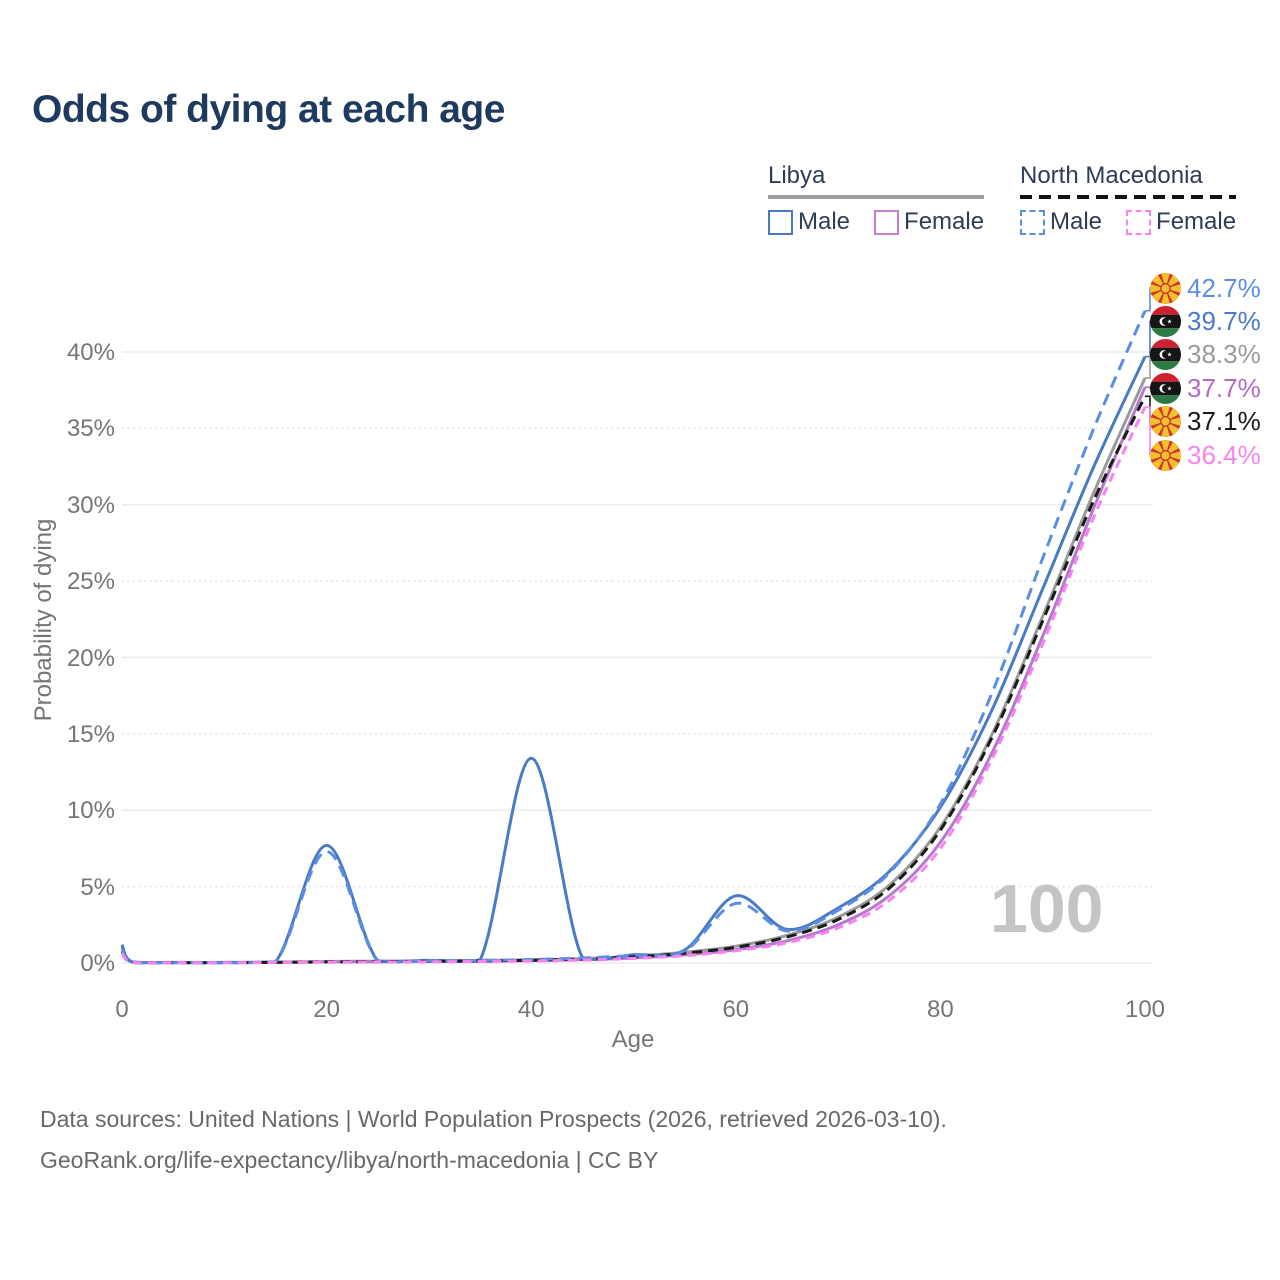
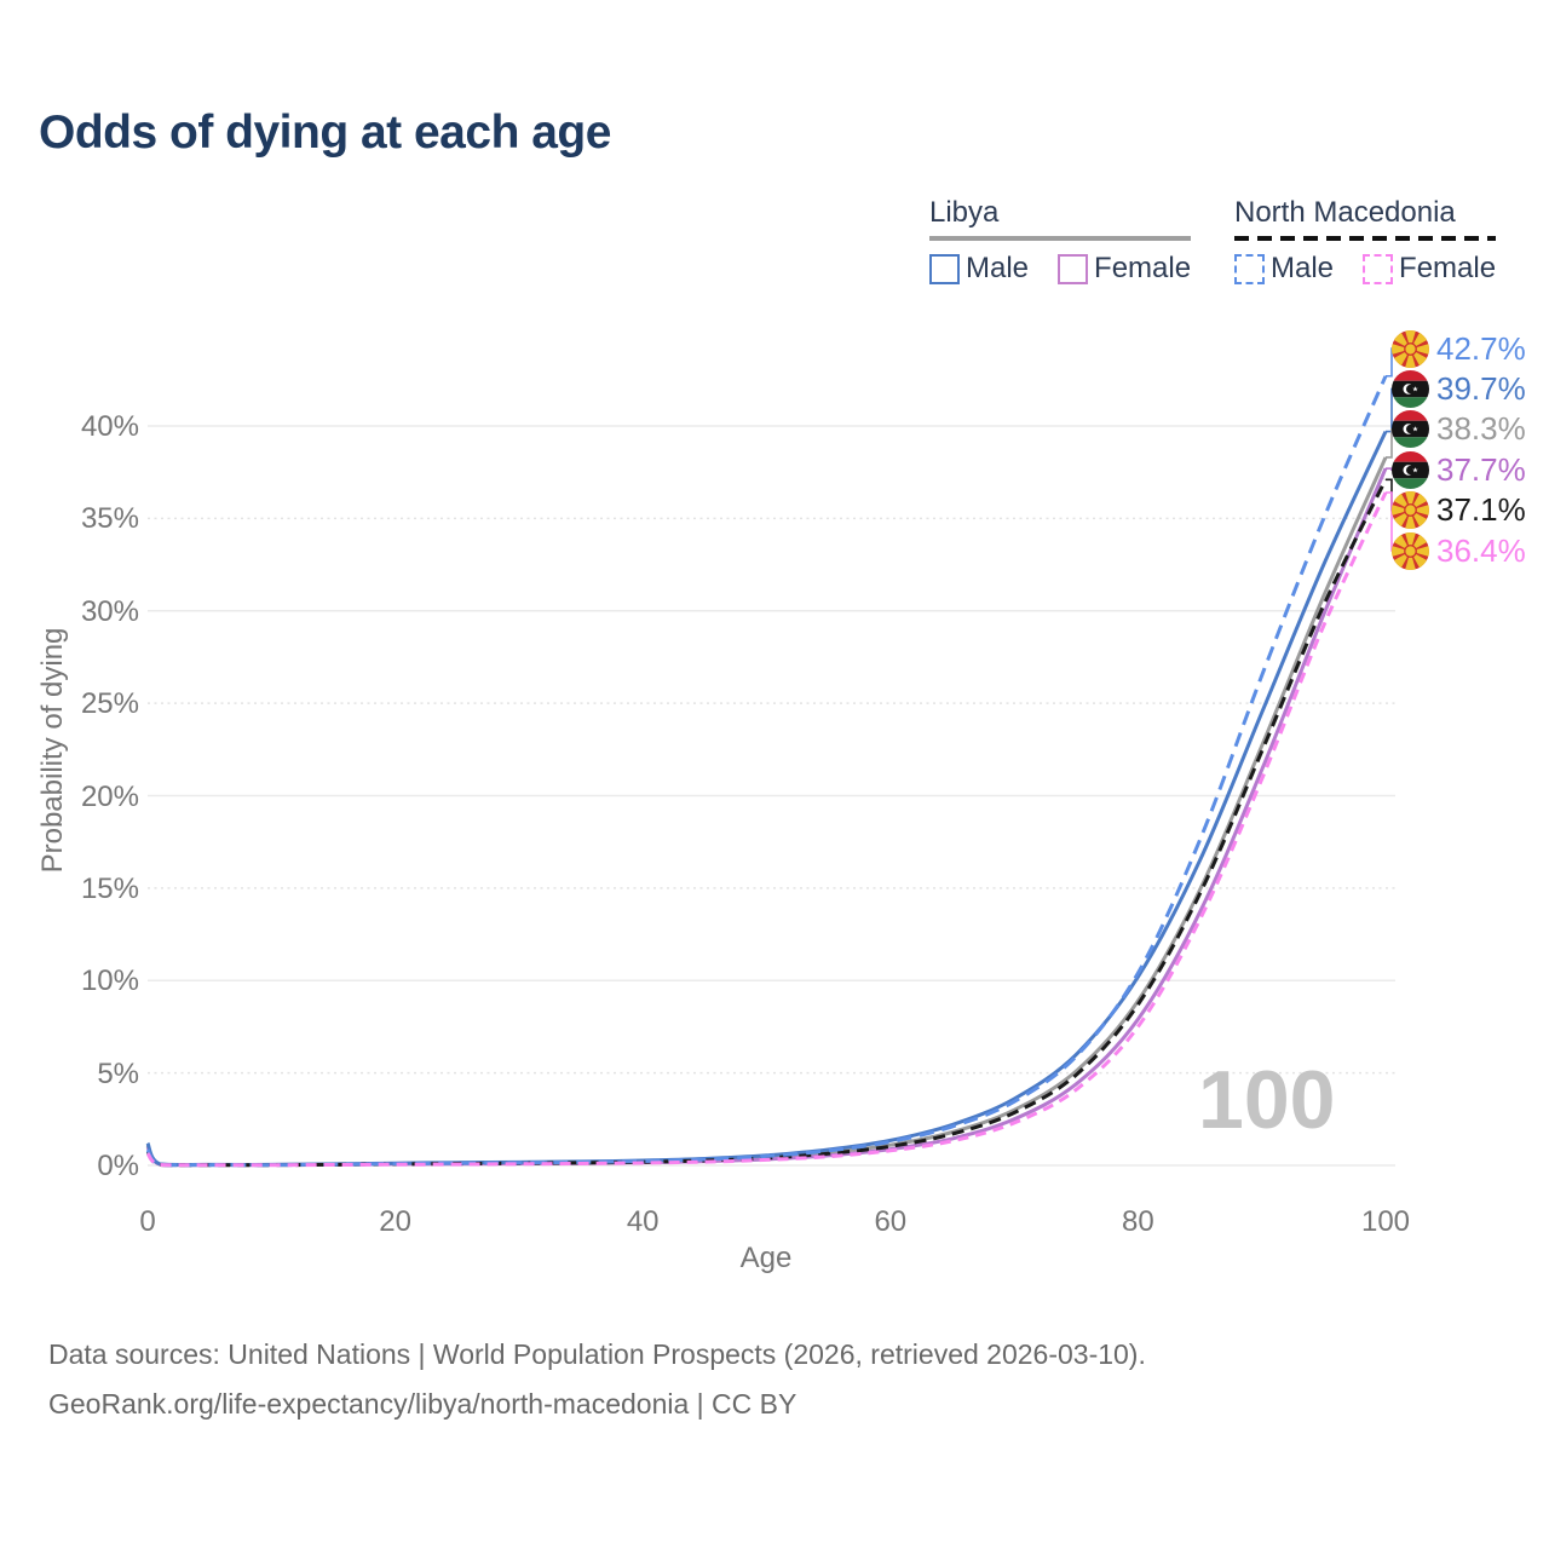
Libya Male/20: 7.7% -> 0.1%
North Macedonia Male/20: 7.3% -> 0.1%
Libya Male/40: 13.4% -> 0.3%
Libya Male/60: 4.4% -> 1.4%
North Macedonia Male/60: 3.9% -> 1.3%
